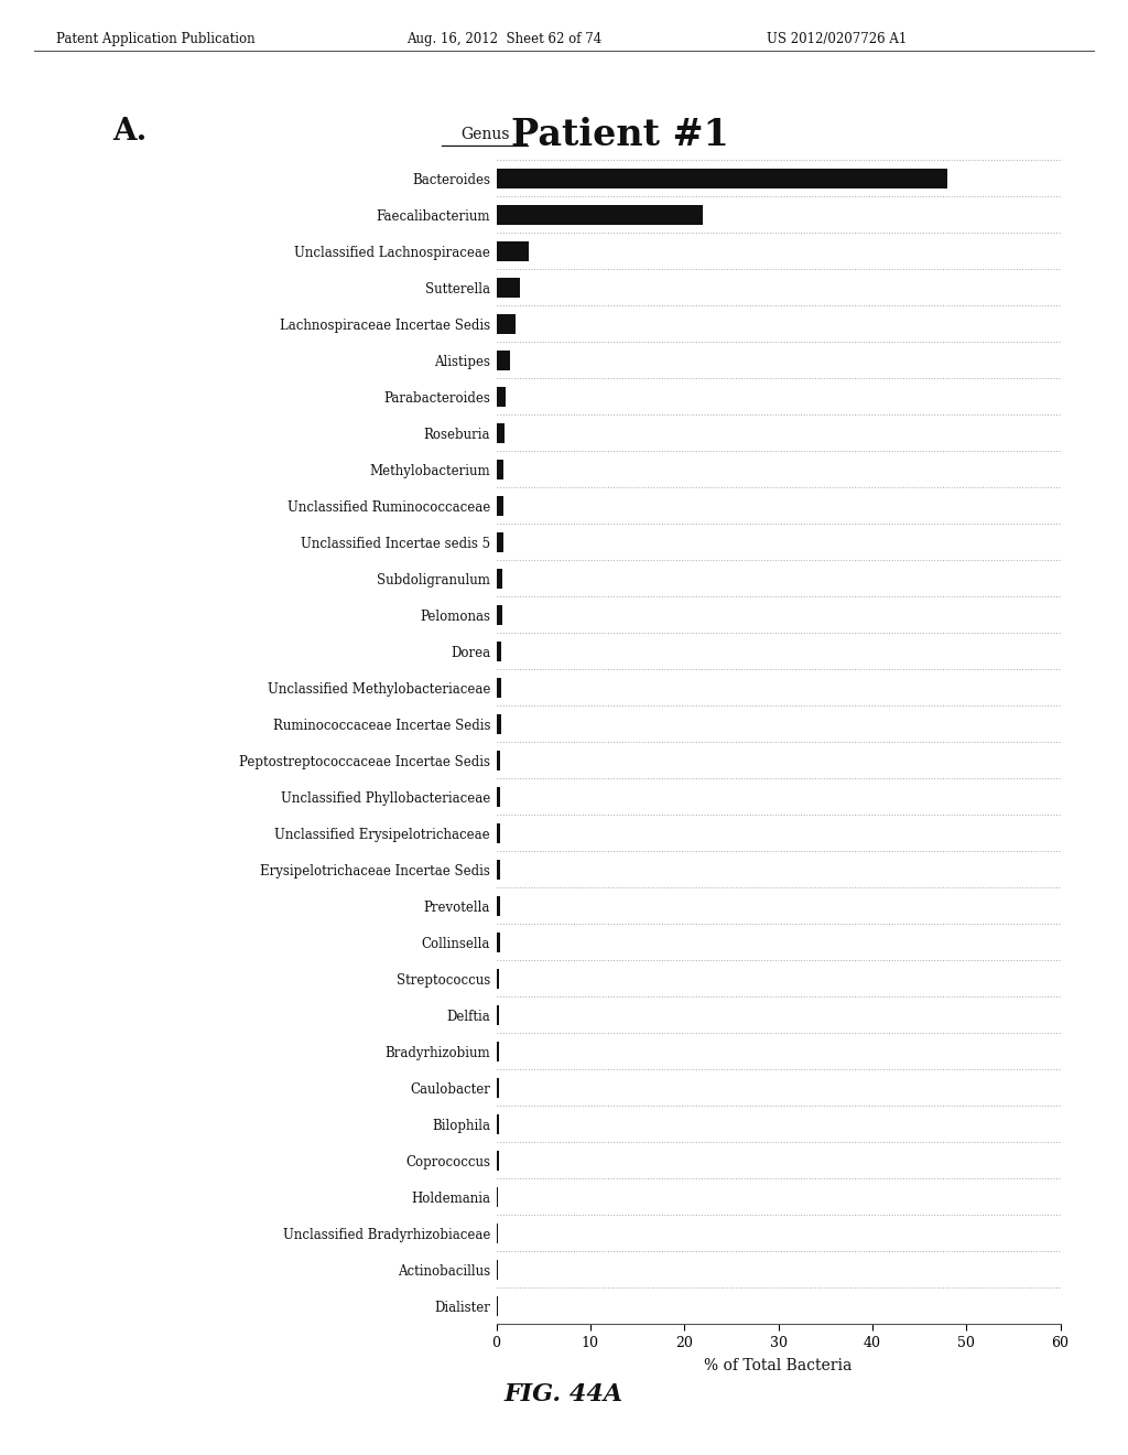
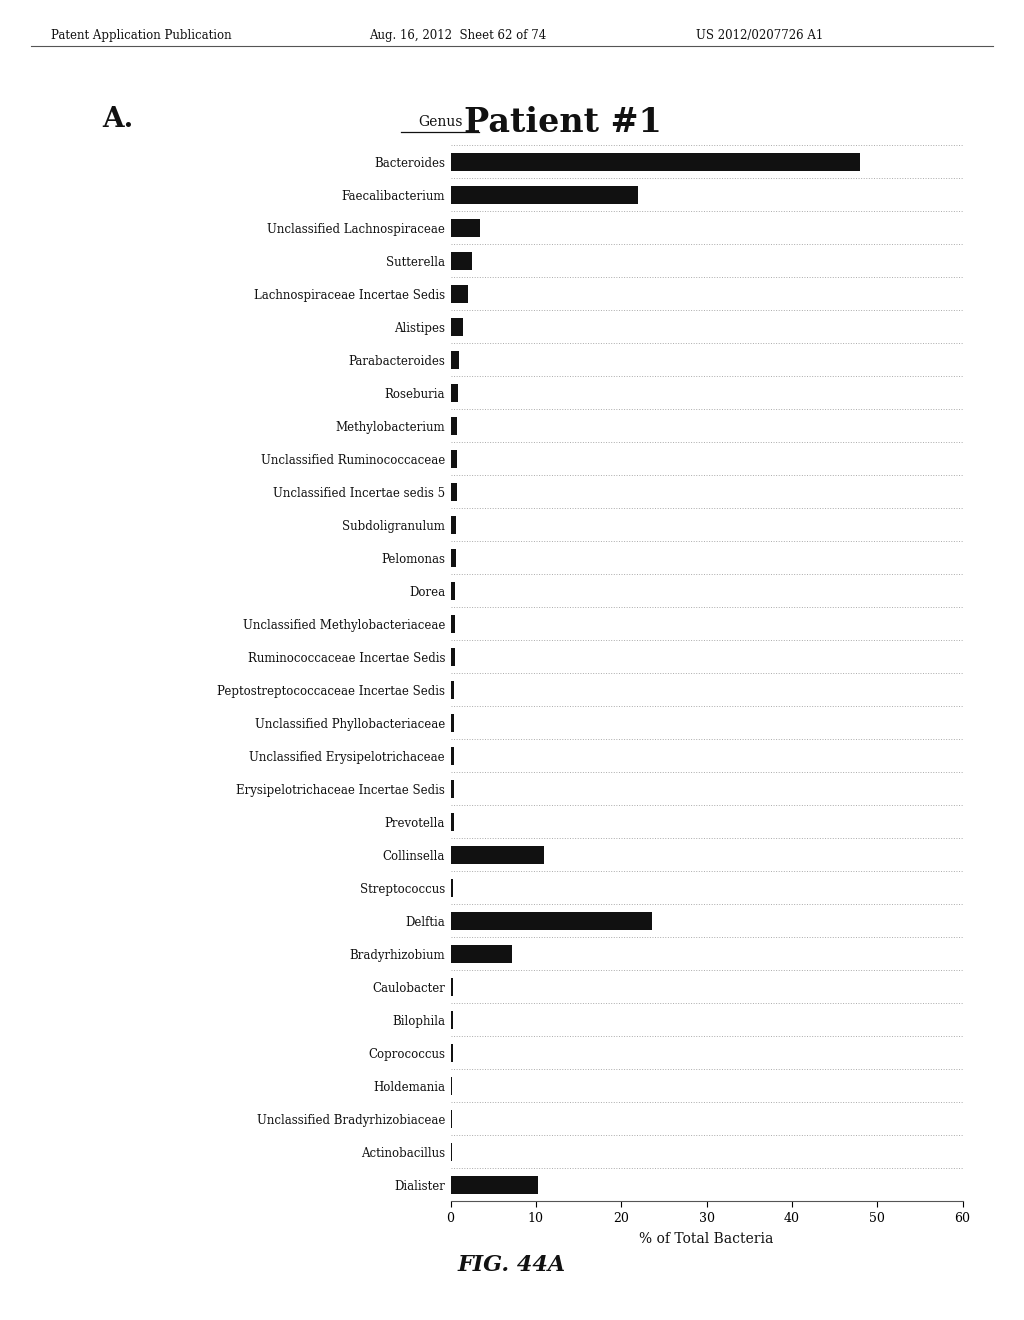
Collinsella: 0.4 -> 11.0
Delftia: 0.3 -> 23.6
Bradyrhizobium: 0.3 -> 7.2
Dialister: 0.2 -> 10.2
